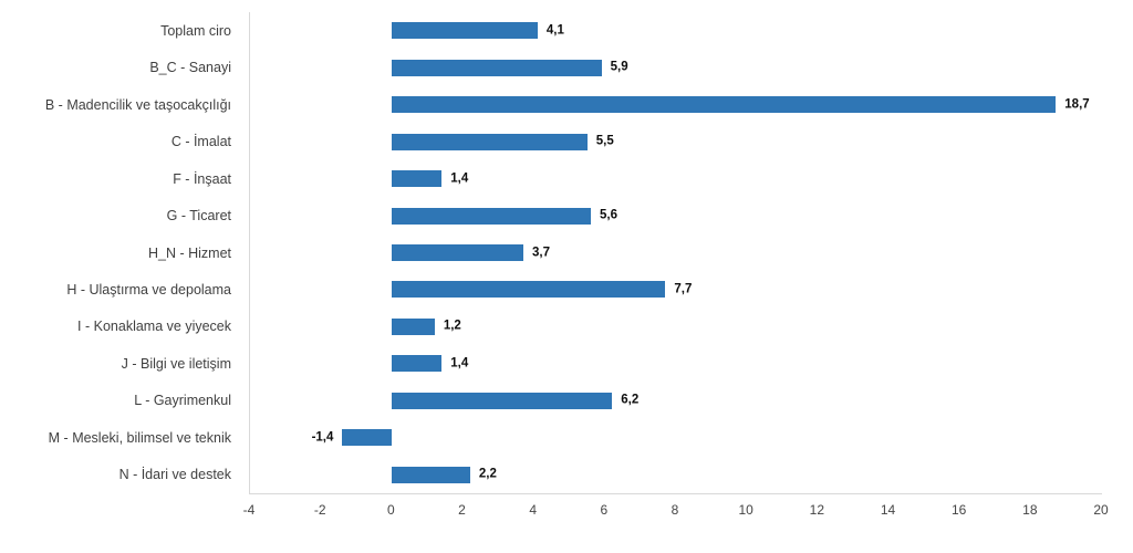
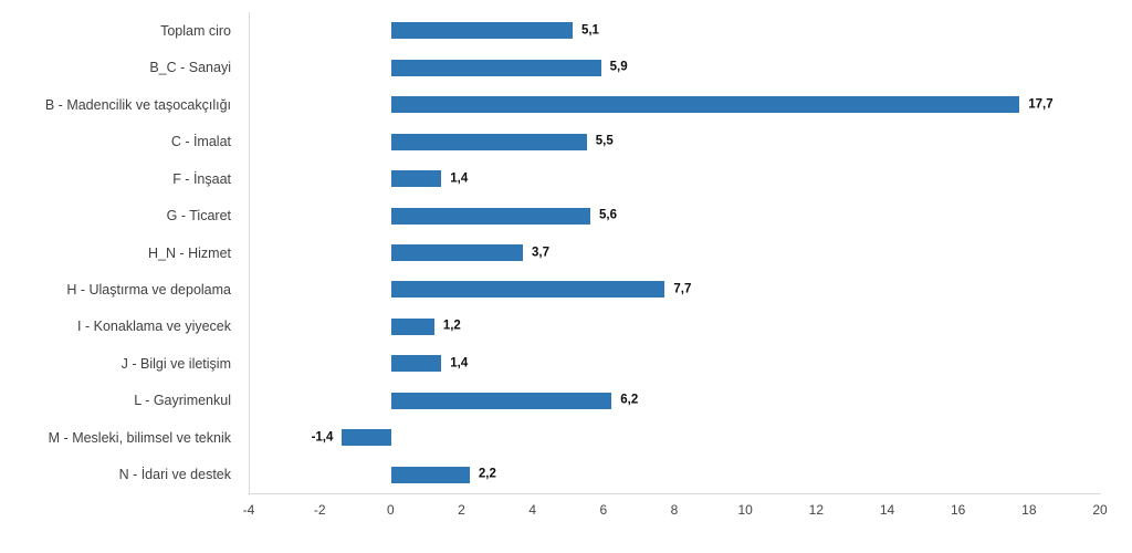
Toplam ciro: 4,1 -> 5,1
B - Madencilik ve taşocakçılığı: 18,7 -> 17,7
